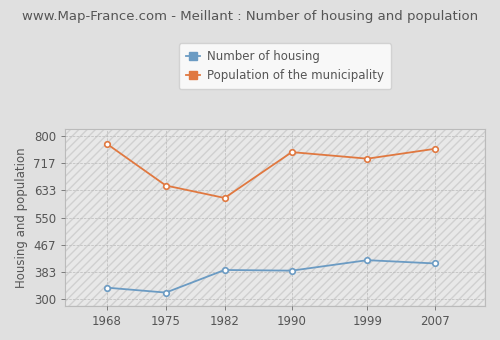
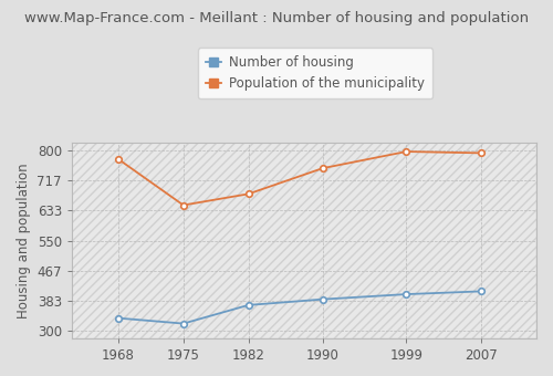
Number of housing/1982: 390 -> 372
Population of the municipality/1982: 610 -> 679
Number of housing/1999: 420 -> 402
Population of the municipality/1999: 730 -> 796
Population of the municipality/2007: 760 -> 792
